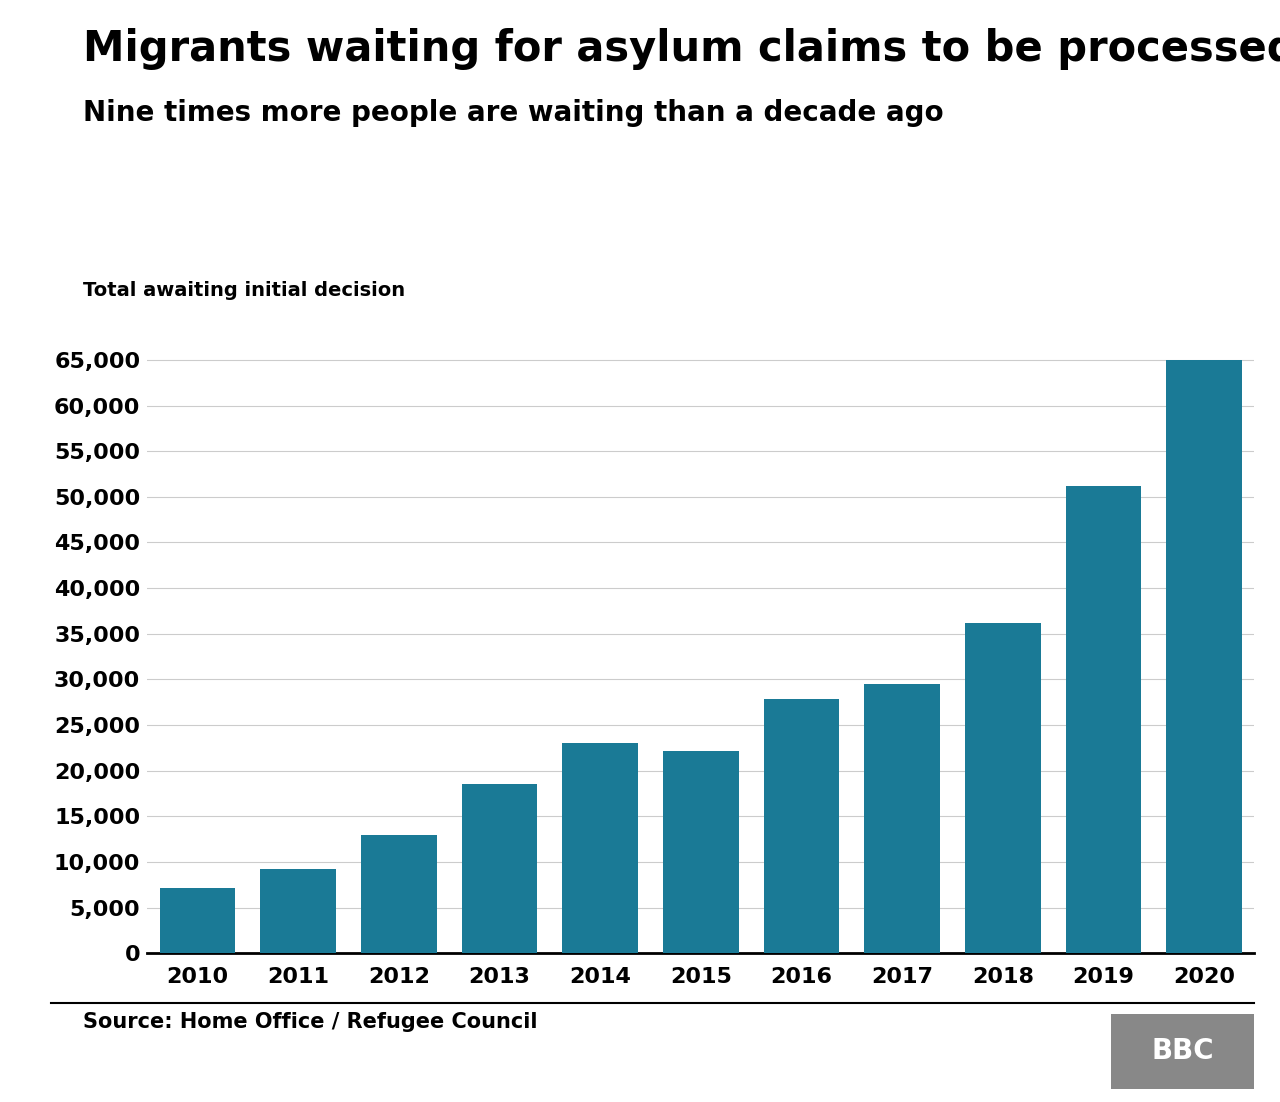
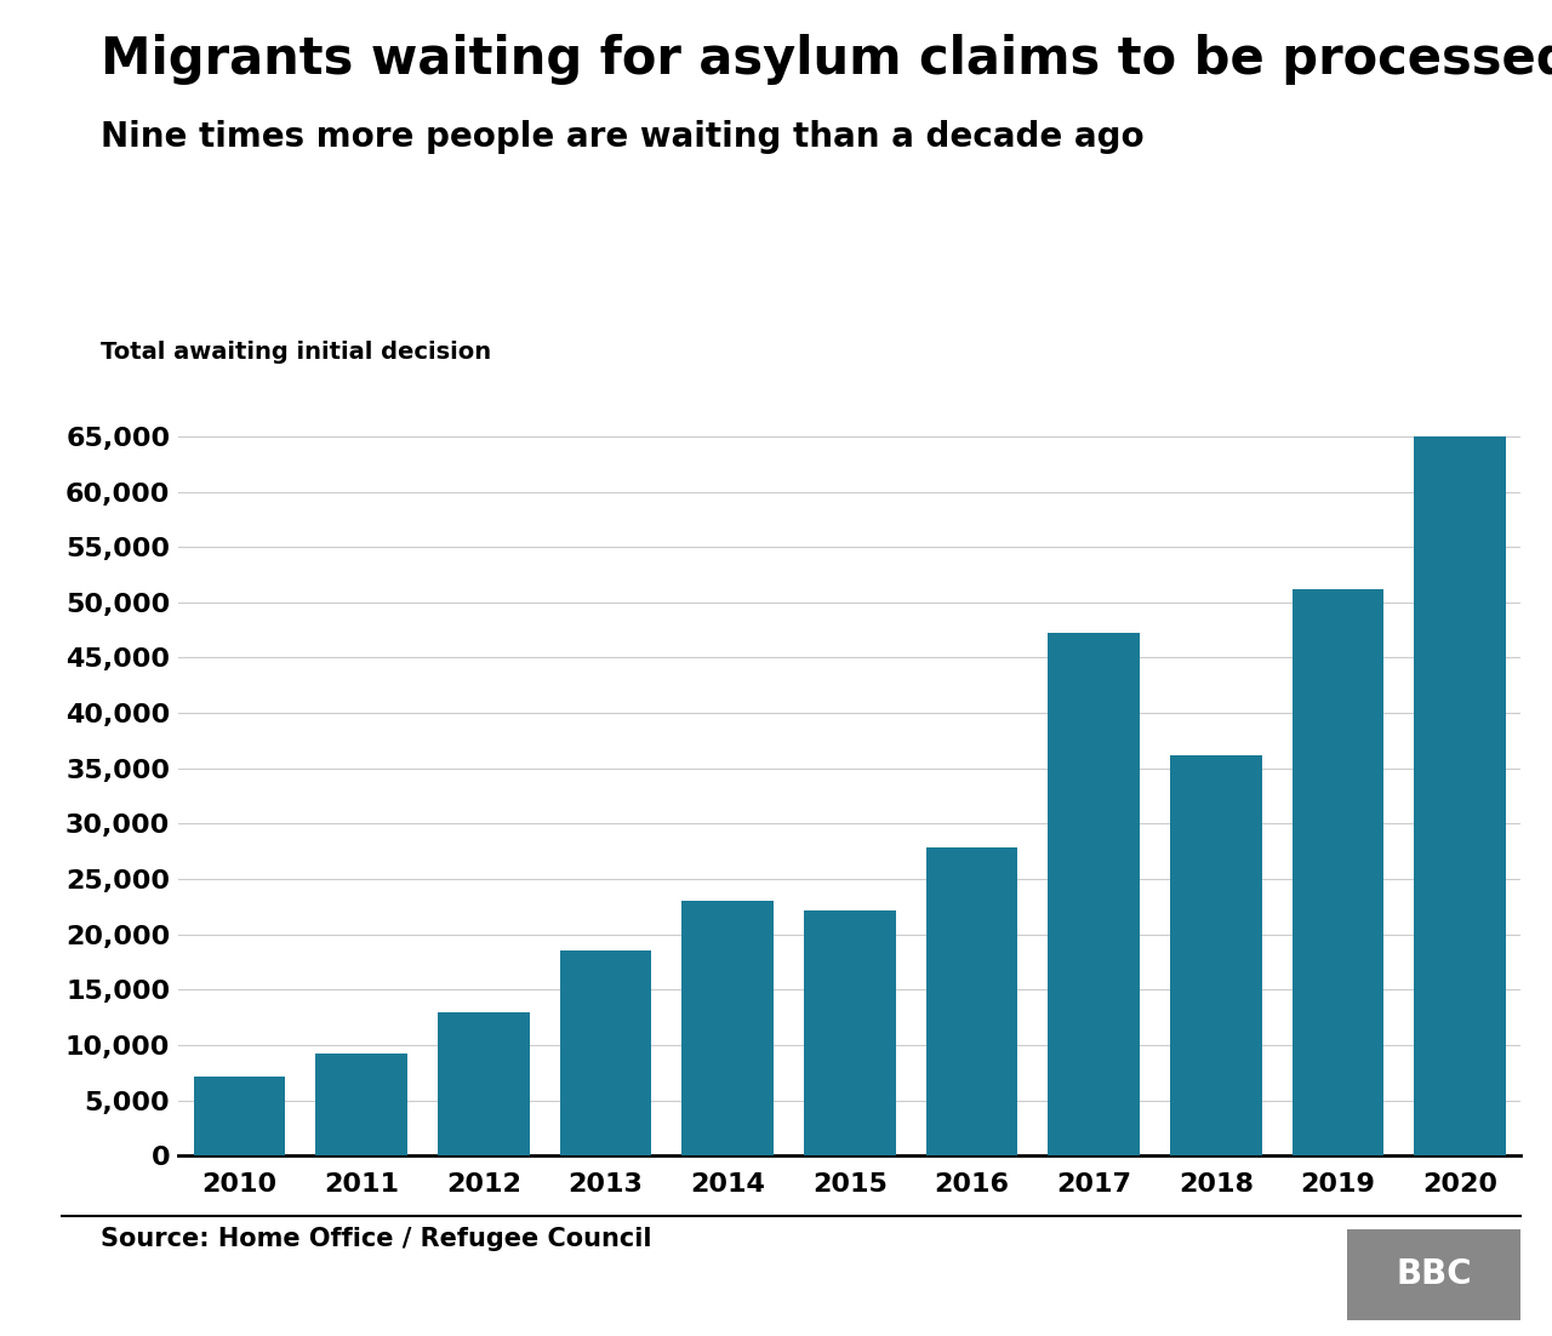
2017: 29,500 -> 47,200
